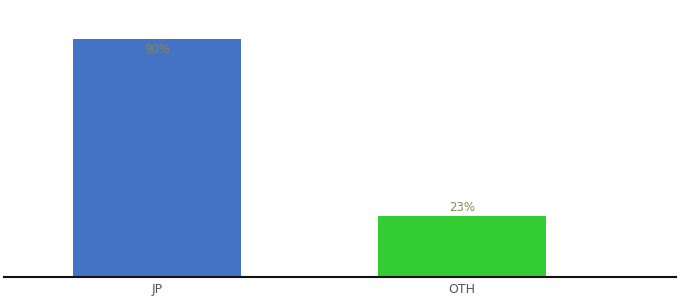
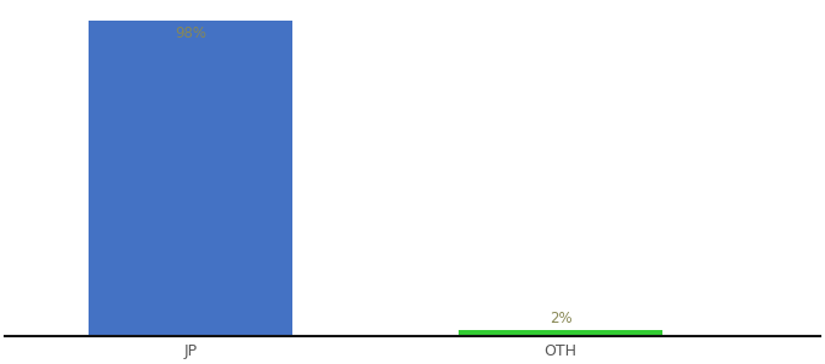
JP: 90% -> 98%
OTH: 23% -> 2%
